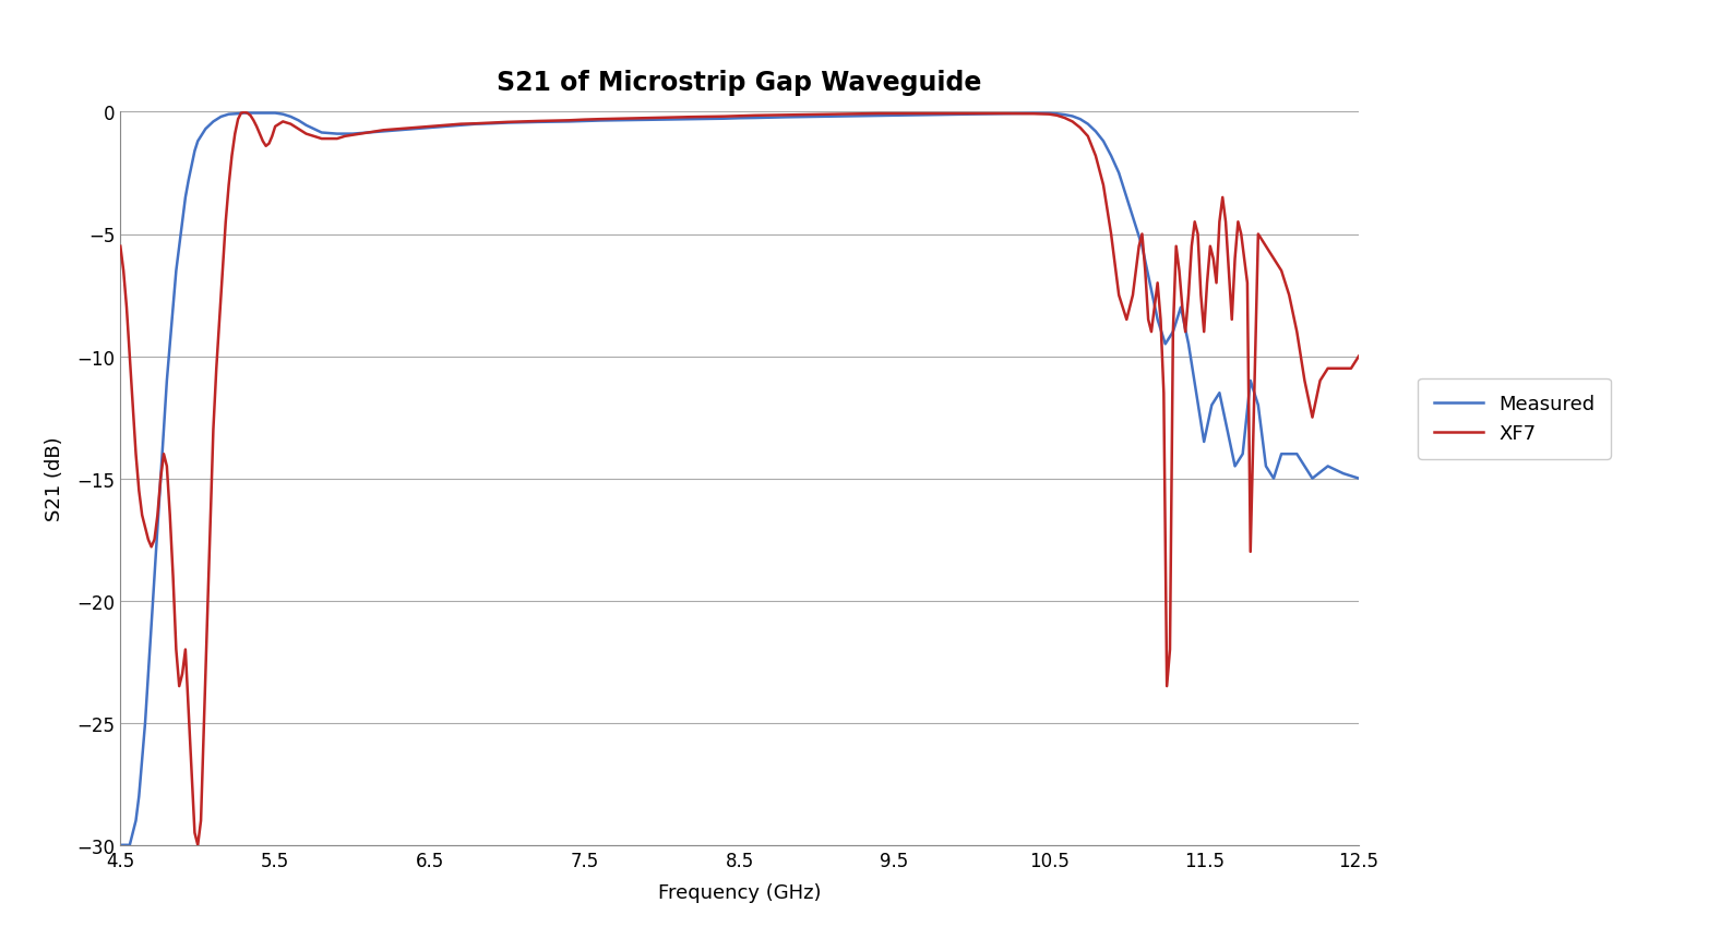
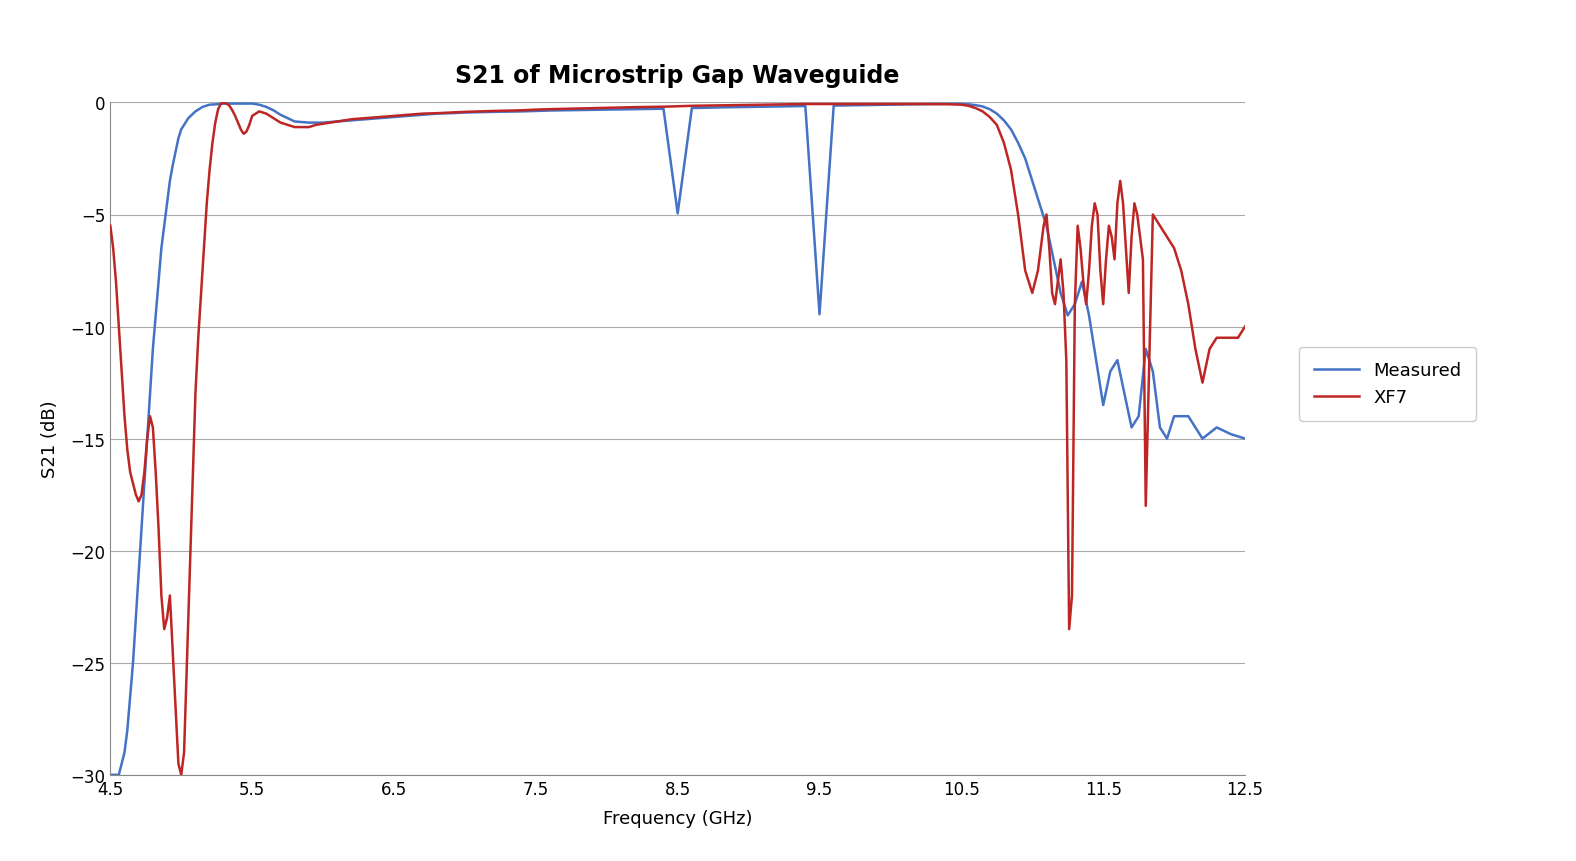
Measured/8.5: -0.26 -> -4.95
Measured/9.5: -0.15 -> -9.45
